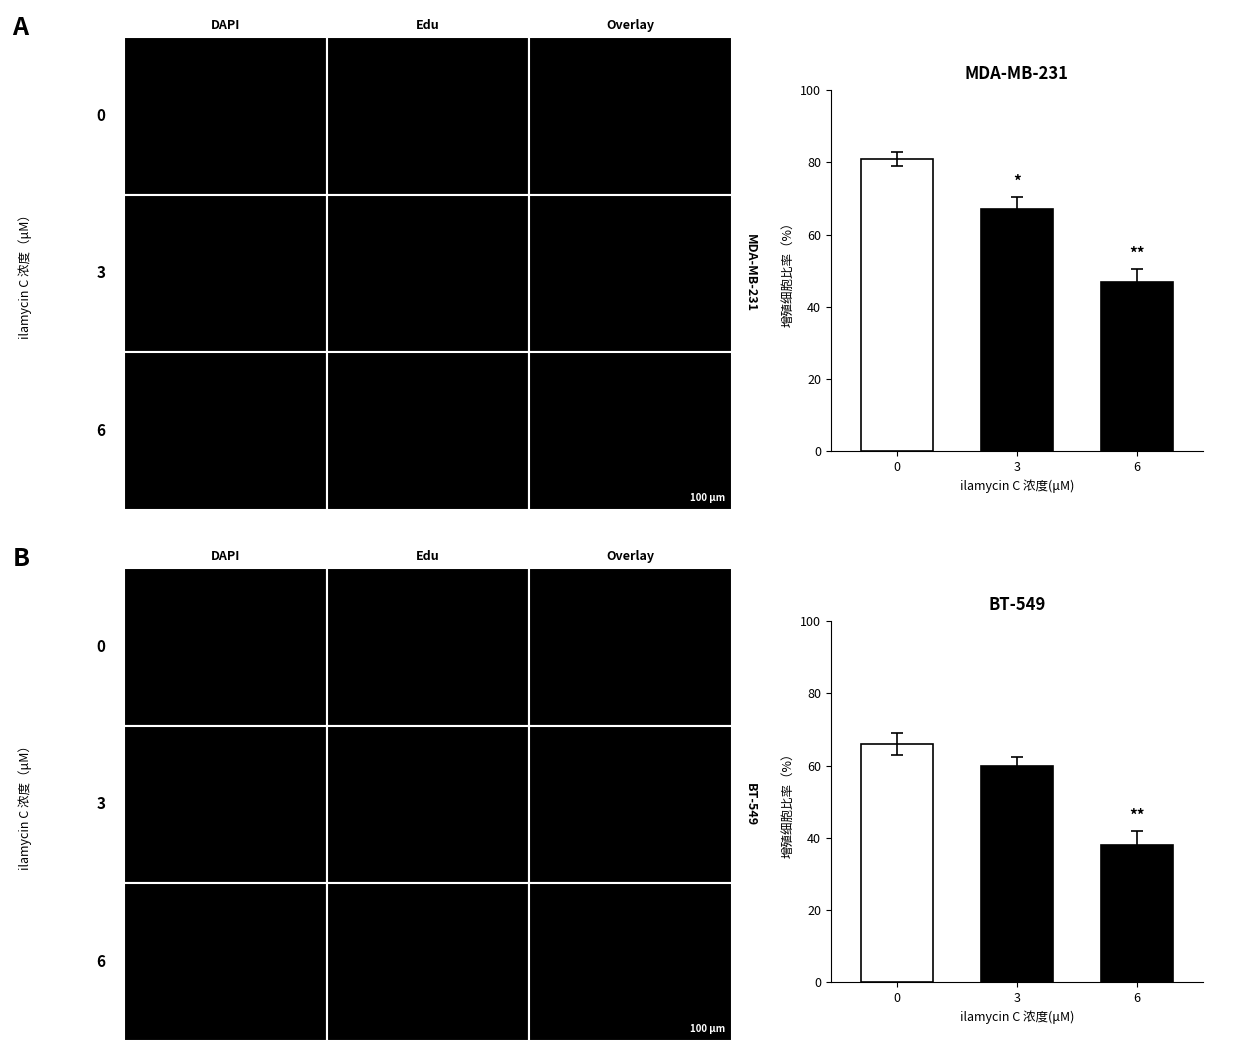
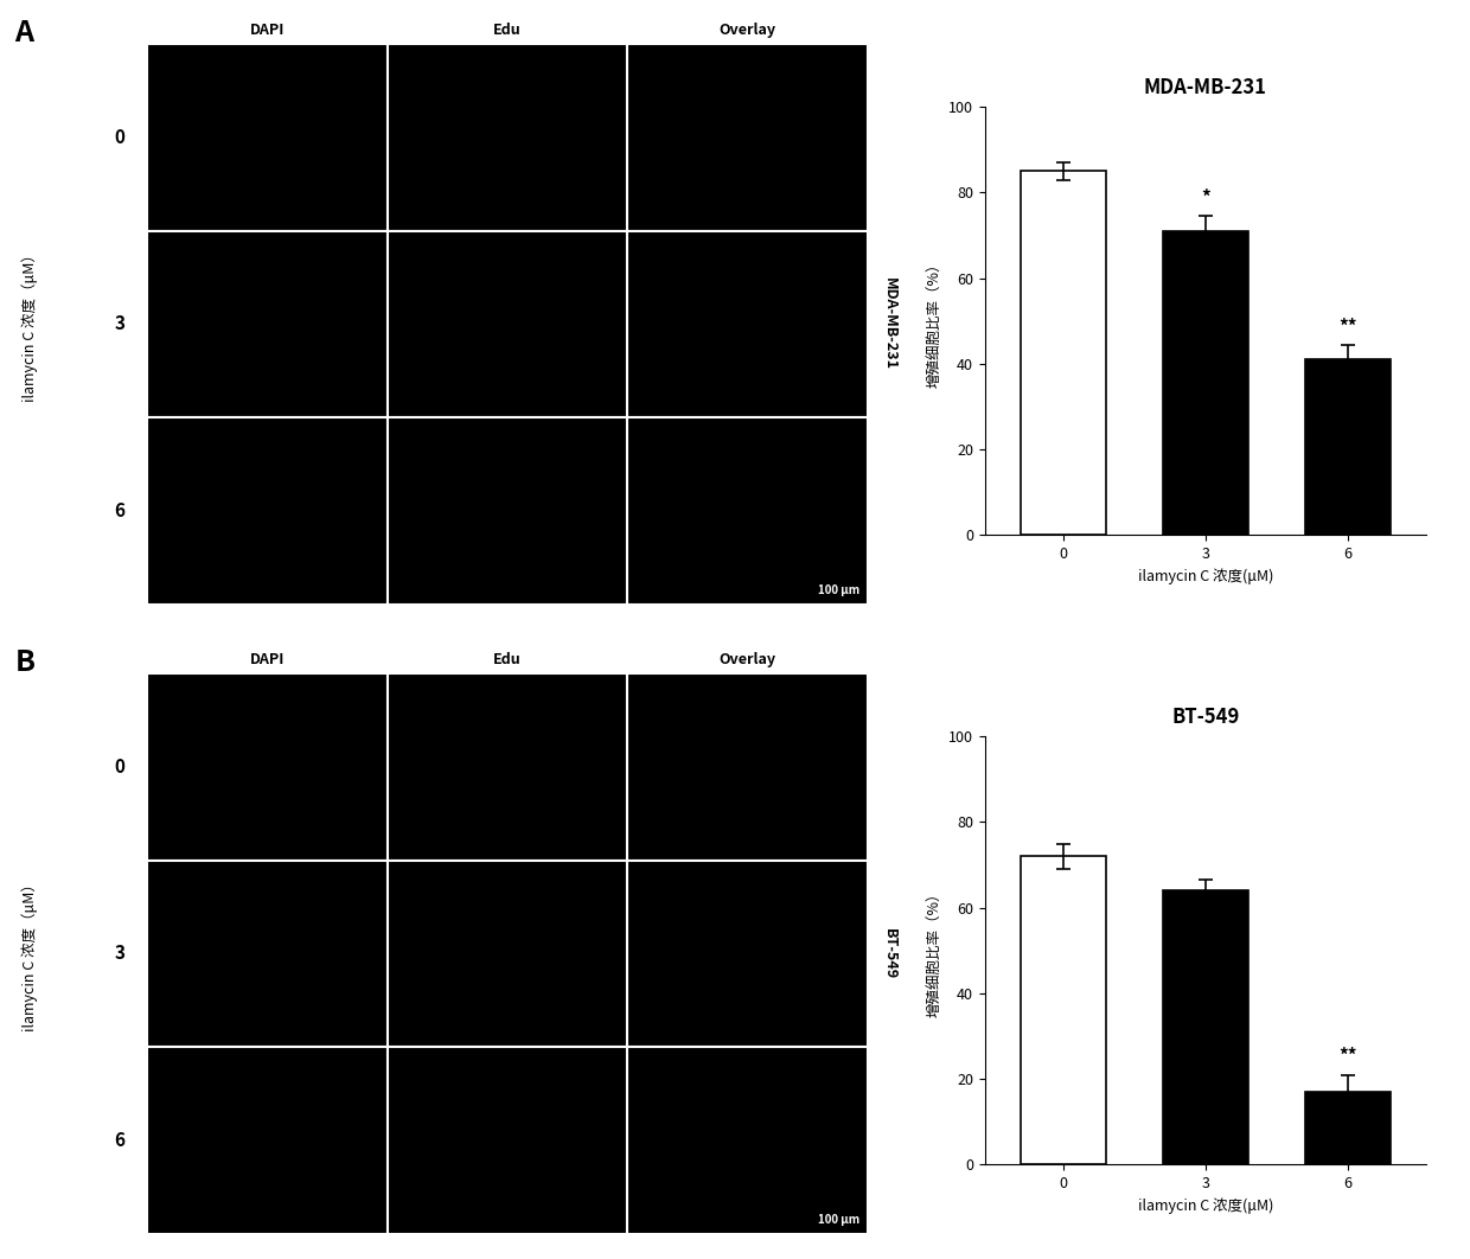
MDA-MB-231/0: 81 -> 85
MDA-MB-231/3: 67 -> 71
MDA-MB-231/6: 47 -> 41
BT-549/0: 66 -> 72
BT-549/3: 60 -> 64
BT-549/6: 38 -> 17
